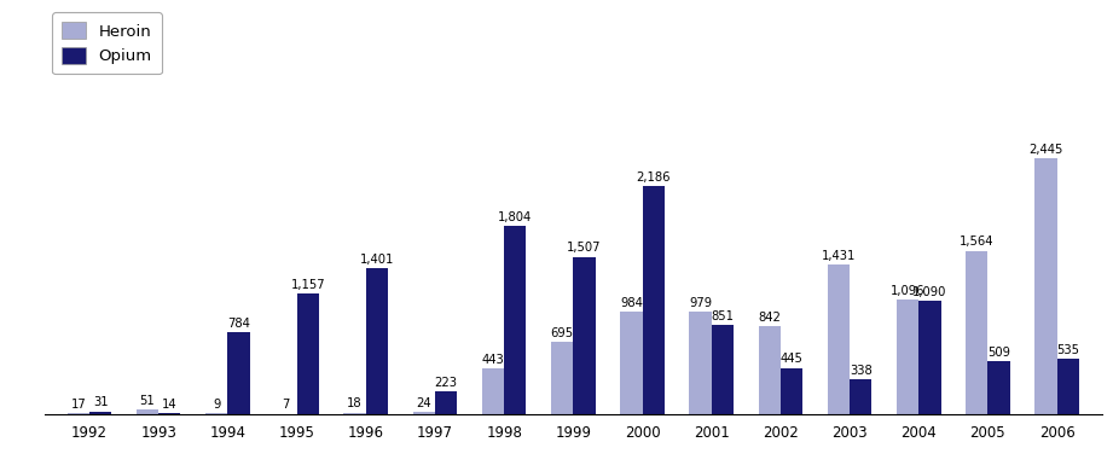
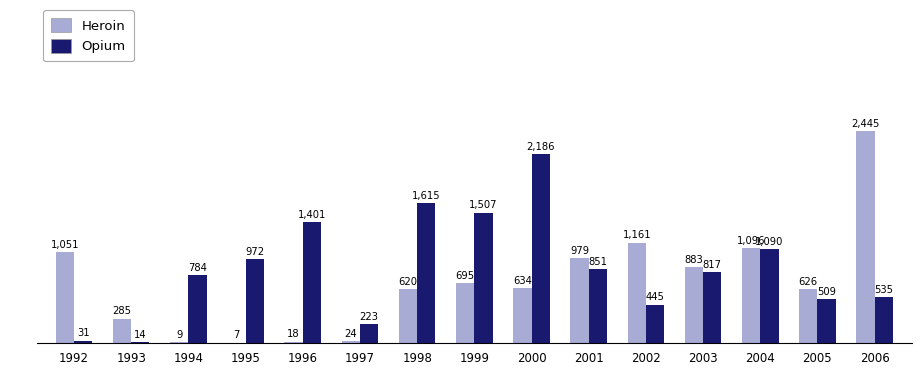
Heroin/1992: 17 -> 1,051
Heroin/1993: 51 -> 285
Opium/1995: 1,157 -> 972
Heroin/1998: 443 -> 620
Opium/1998: 1,804 -> 1,615
Heroin/2000: 984 -> 634
Heroin/2002: 842 -> 1,161
Heroin/2003: 1,431 -> 883
Opium/2003: 338 -> 817
Heroin/2005: 1,564 -> 626
